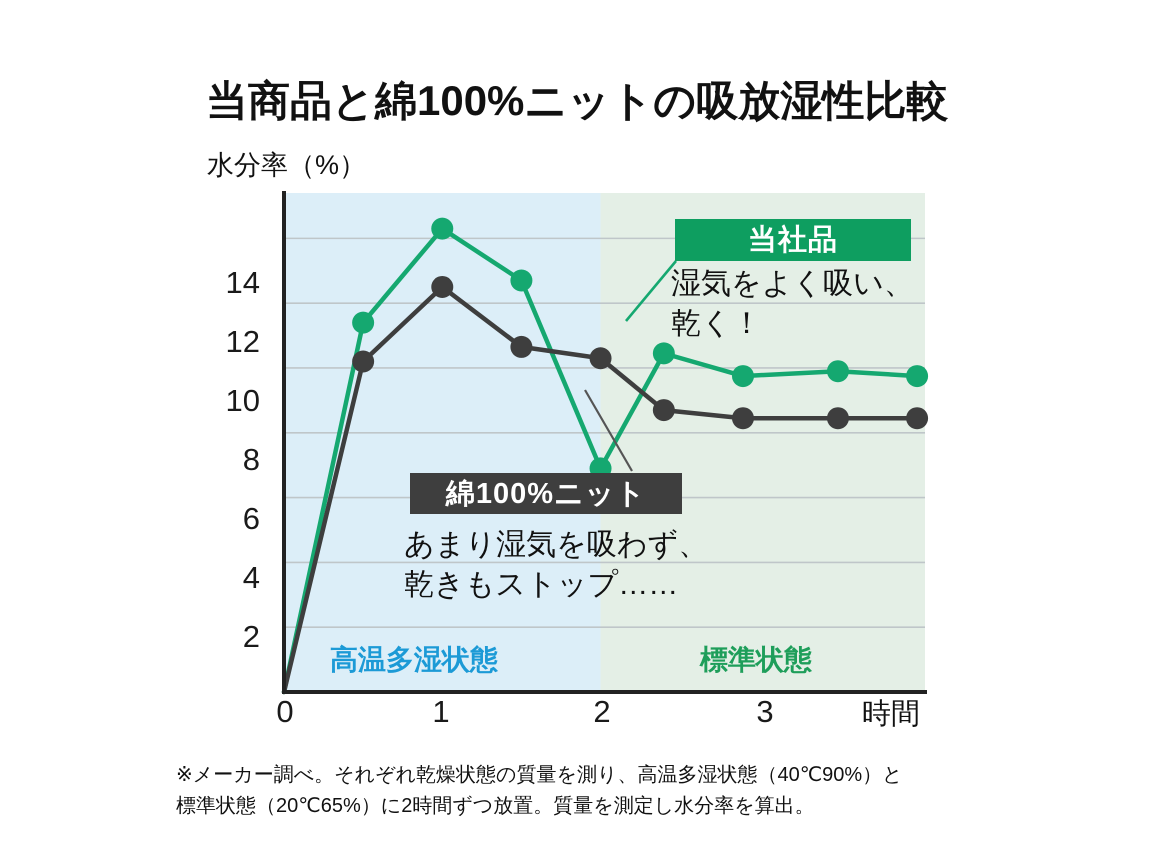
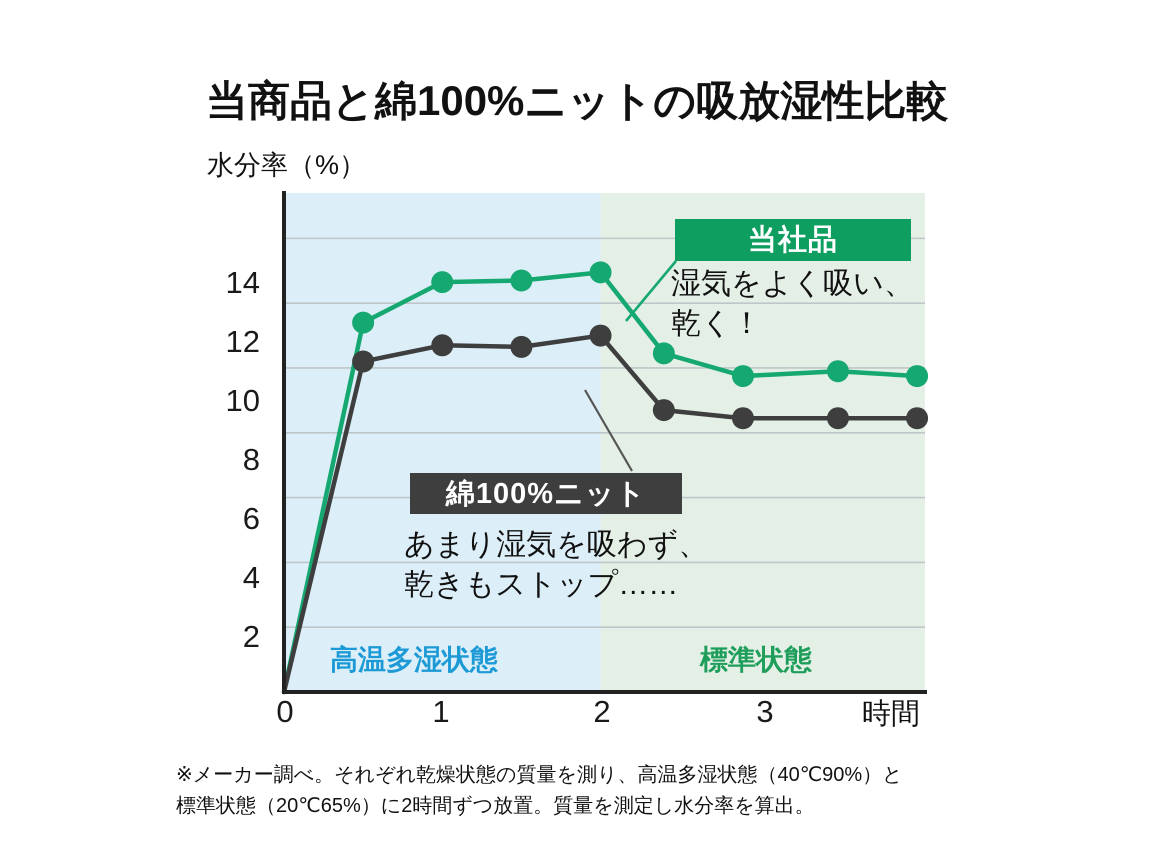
当社品/1: 14.3 -> 12.7
綿100%ニット/1: 12.5 -> 10.7
当社品/2: 6.9 -> 12.9
綿100%ニット/2: 10.3 -> 11.0
